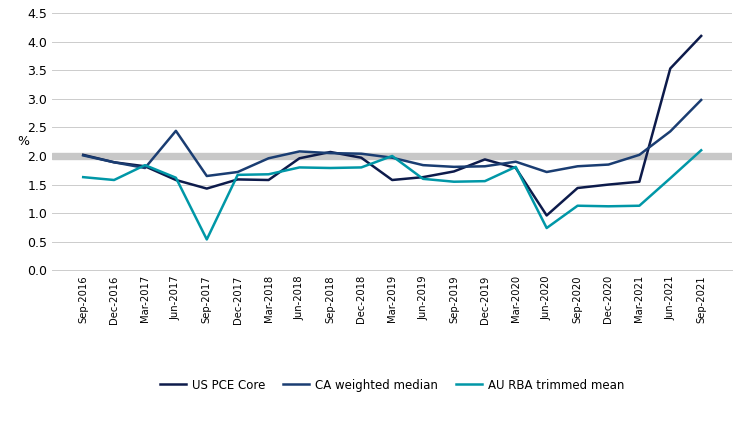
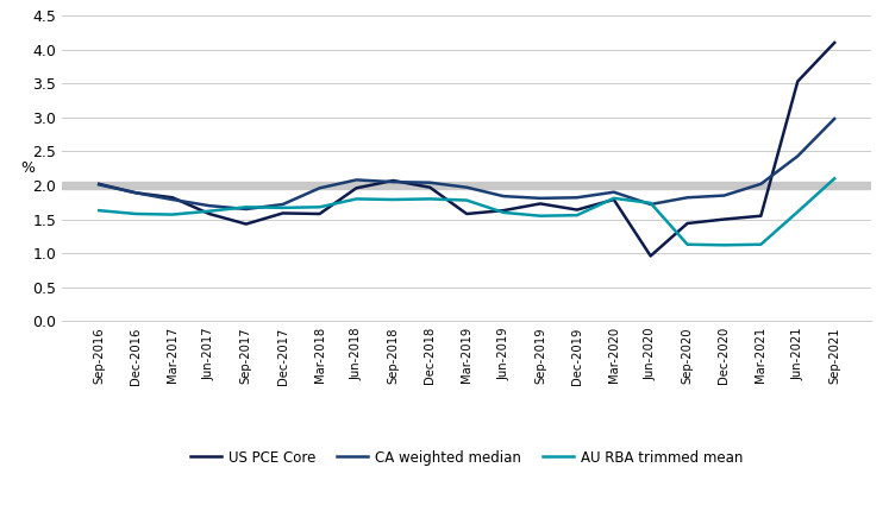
AU RBA trimmed mean/Mar-2017: 1.84 -> 1.57
CA weighted median/Jun-2017: 2.44 -> 1.70
AU RBA trimmed mean/Sep-2017: 0.54 -> 1.68
AU RBA trimmed mean/Mar-2019: 2.00 -> 1.78
US PCE Core/Dec-2019: 1.94 -> 1.64
AU RBA trimmed mean/Jun-2020: 0.74 -> 1.74
